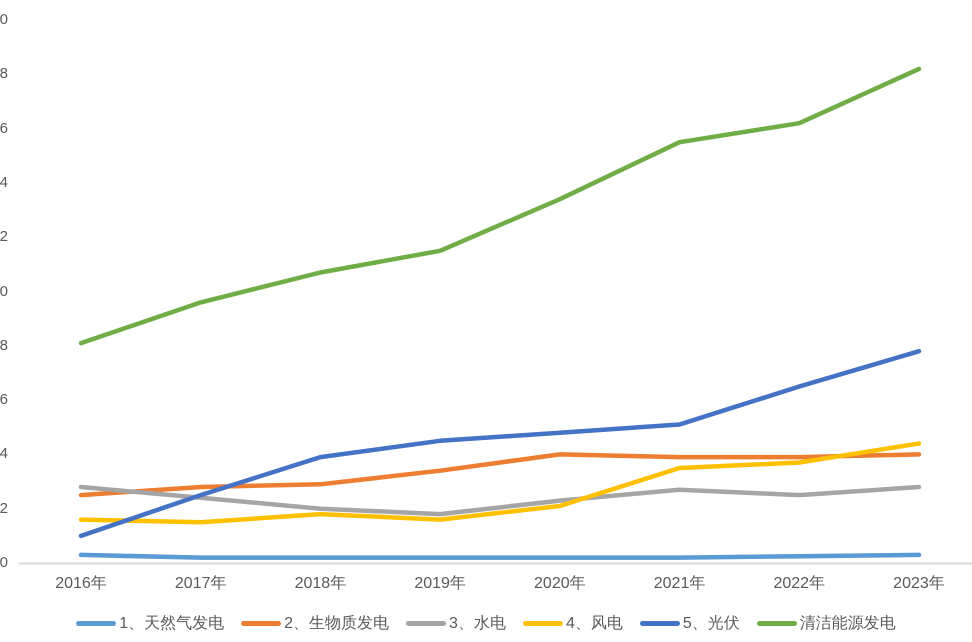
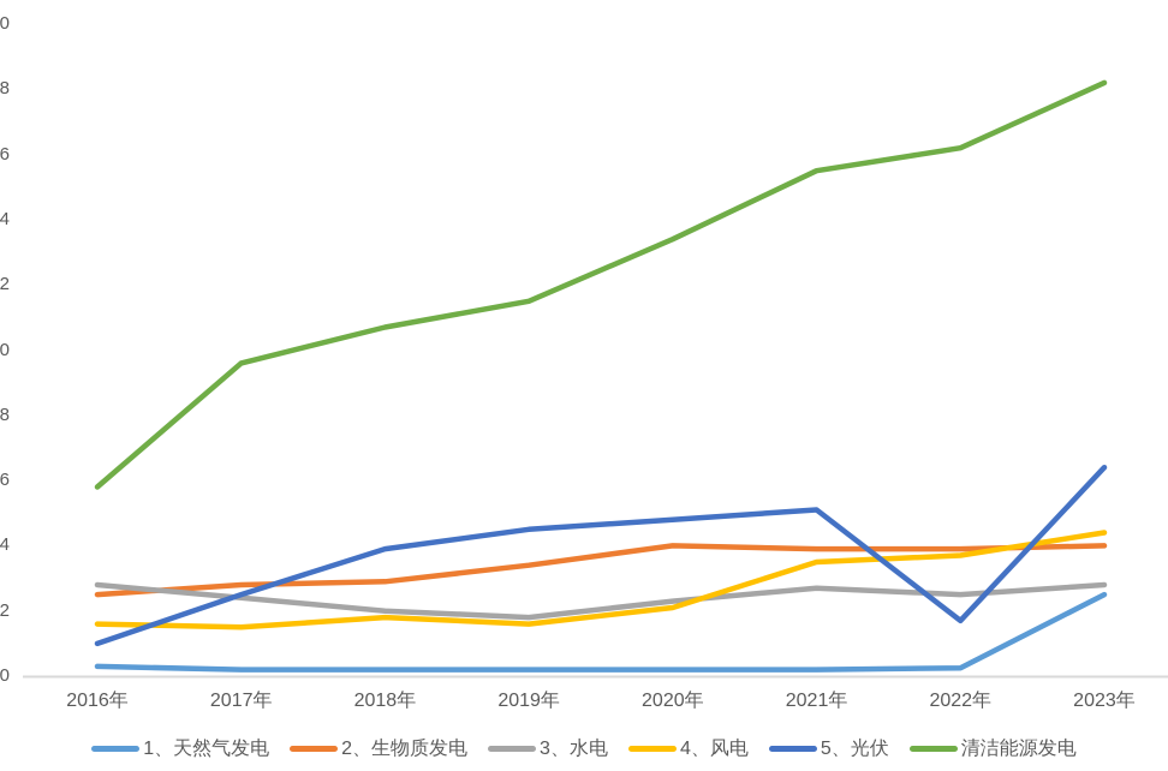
清洁能源发电/2016年: 8.1 -> 5.8
5、光伏/2022年: 6.5 -> 1.7
1、天然气发电/2023年: 0.3 -> 2.5
5、光伏/2023年: 7.8 -> 6.4
